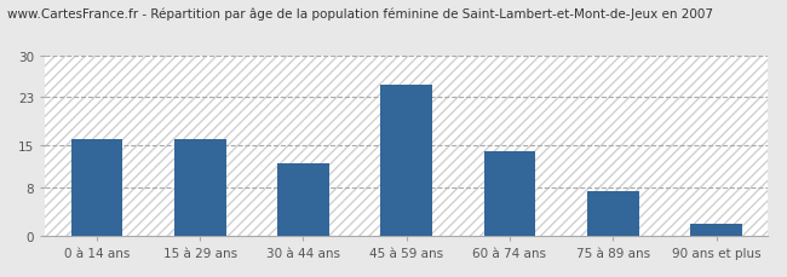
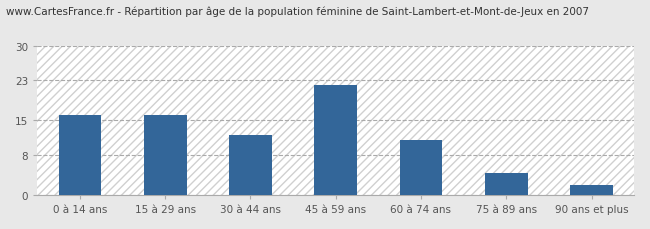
45 à 59 ans: 25.0 -> 22.0
60 à 74 ans: 14.0 -> 11.0
75 à 89 ans: 7.5 -> 4.5
